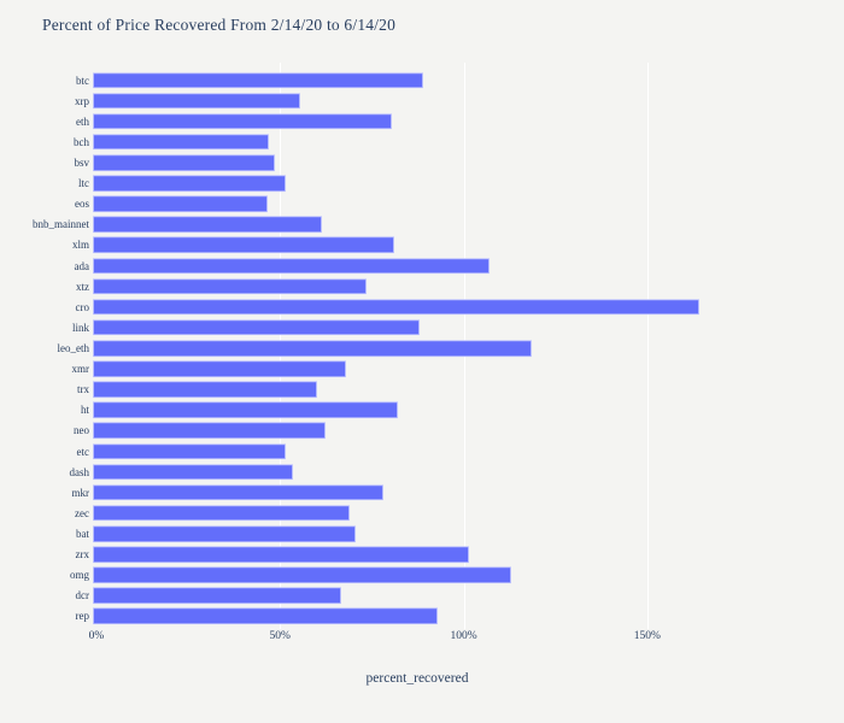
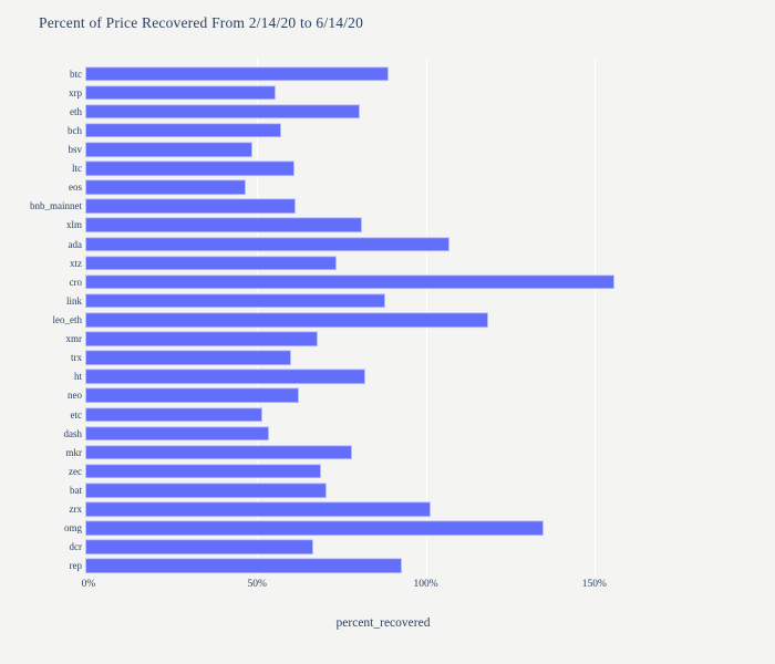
bch: 48% -> 58%
ltc: 52% -> 62%
cro: 165% -> 157%
omg: 114% -> 136%
